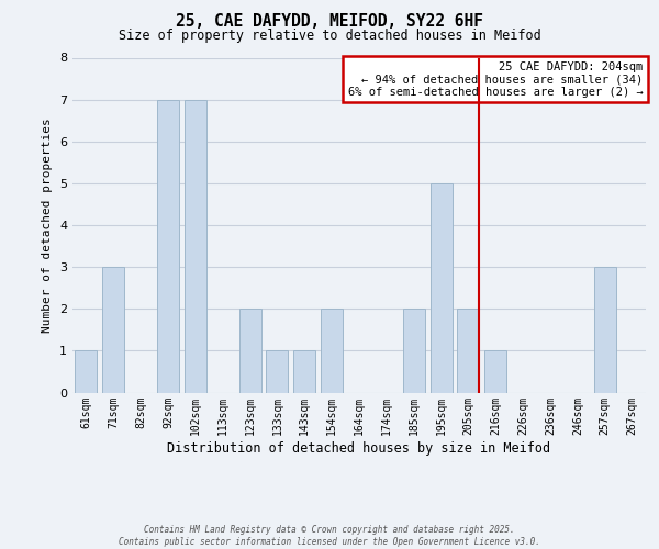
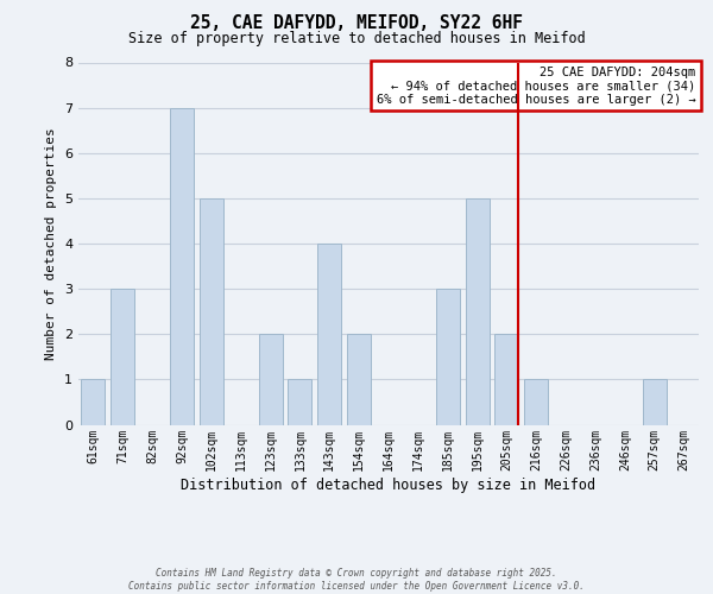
102sqm: 7 -> 5
143sqm: 1 -> 4
185sqm: 2 -> 3
257sqm: 3 -> 1
